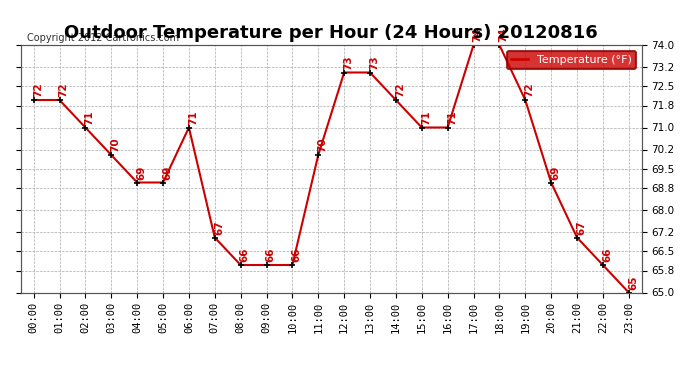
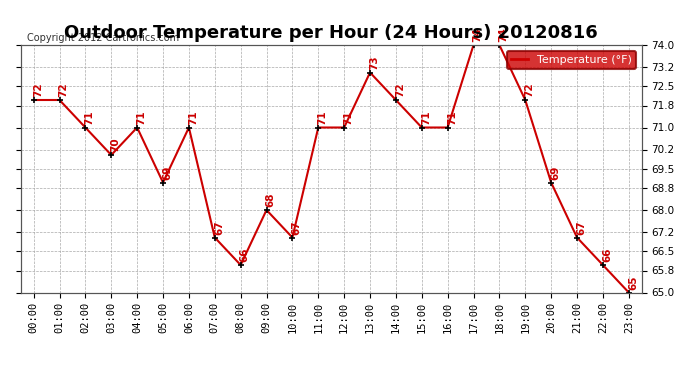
04:00: 69 -> 71
09:00: 66 -> 68
10:00: 66 -> 67
11:00: 70 -> 71
12:00: 73 -> 71
